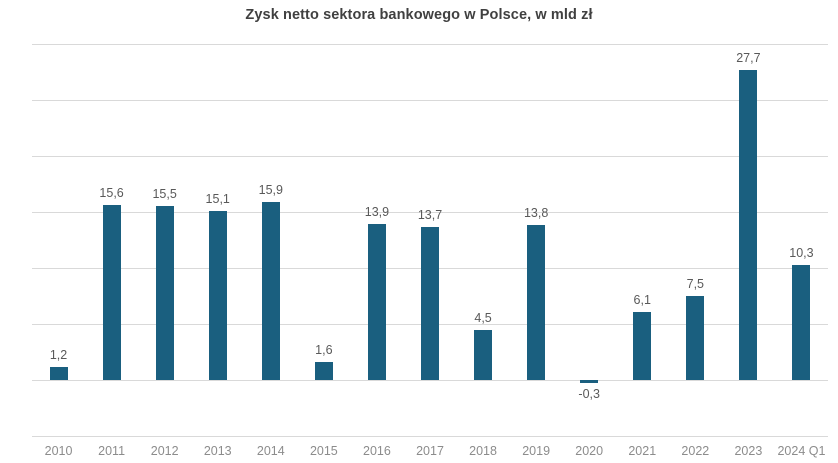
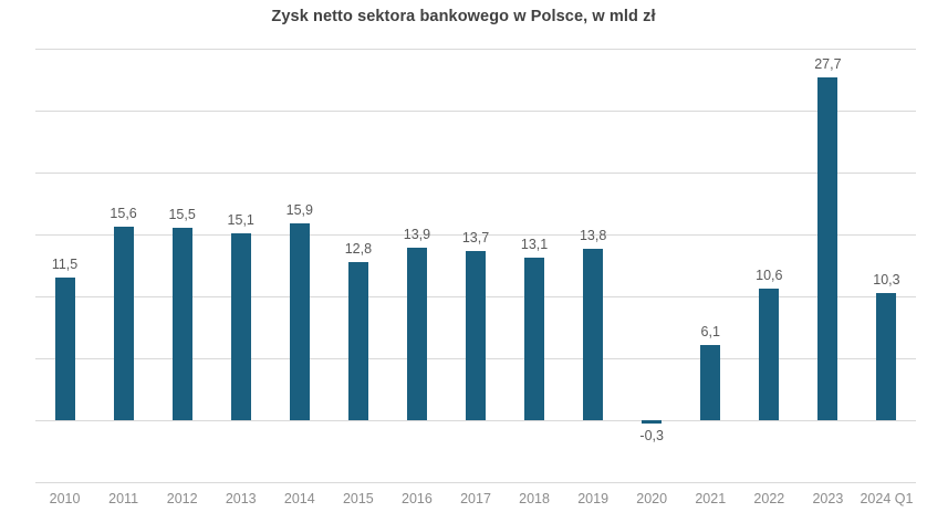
2010: 1,2 -> 11,5
2015: 1,6 -> 12,8
2018: 4,5 -> 13,1
2022: 7,5 -> 10,6
